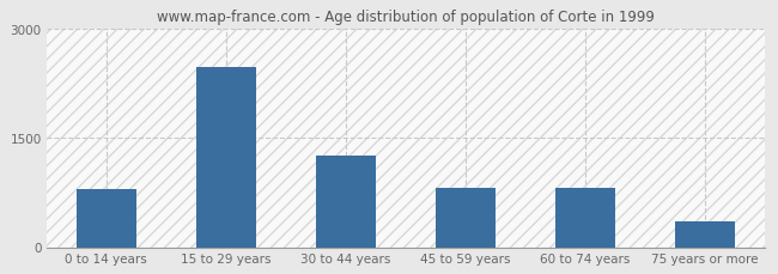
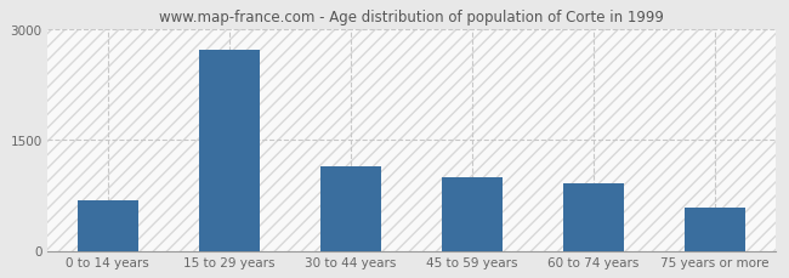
0 to 14 years: 800 -> 680
15 to 29 years: 2480 -> 2720
30 to 44 years: 1260 -> 1150
45 to 59 years: 820 -> 1000
60 to 74 years: 820 -> 920
75 years or more: 360 -> 580
